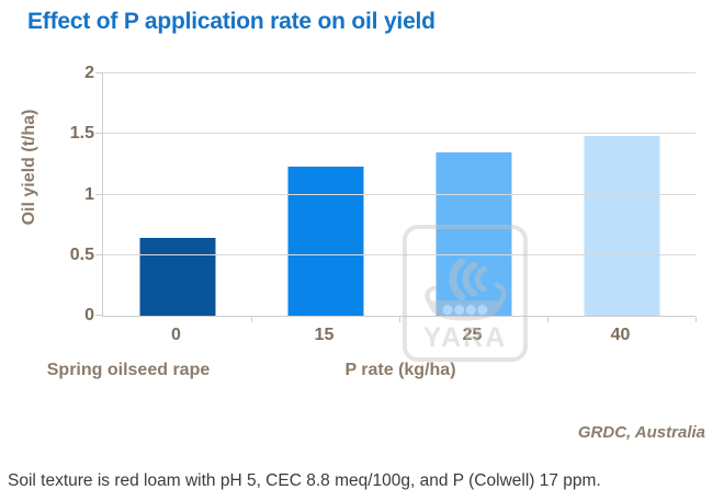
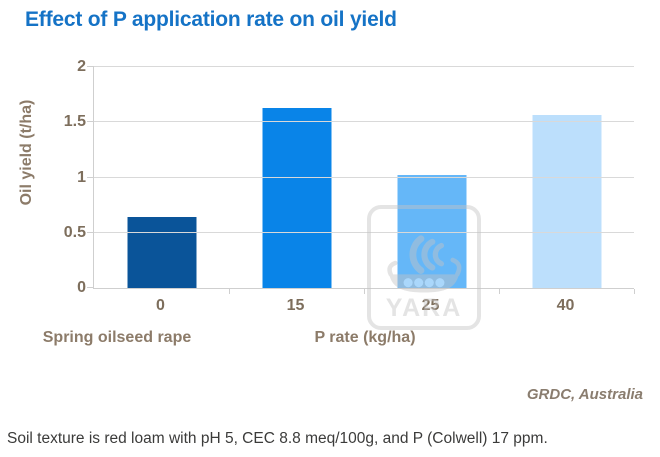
15: 1.23 -> 1.63
25: 1.35 -> 1.02
40: 1.48 -> 1.57
